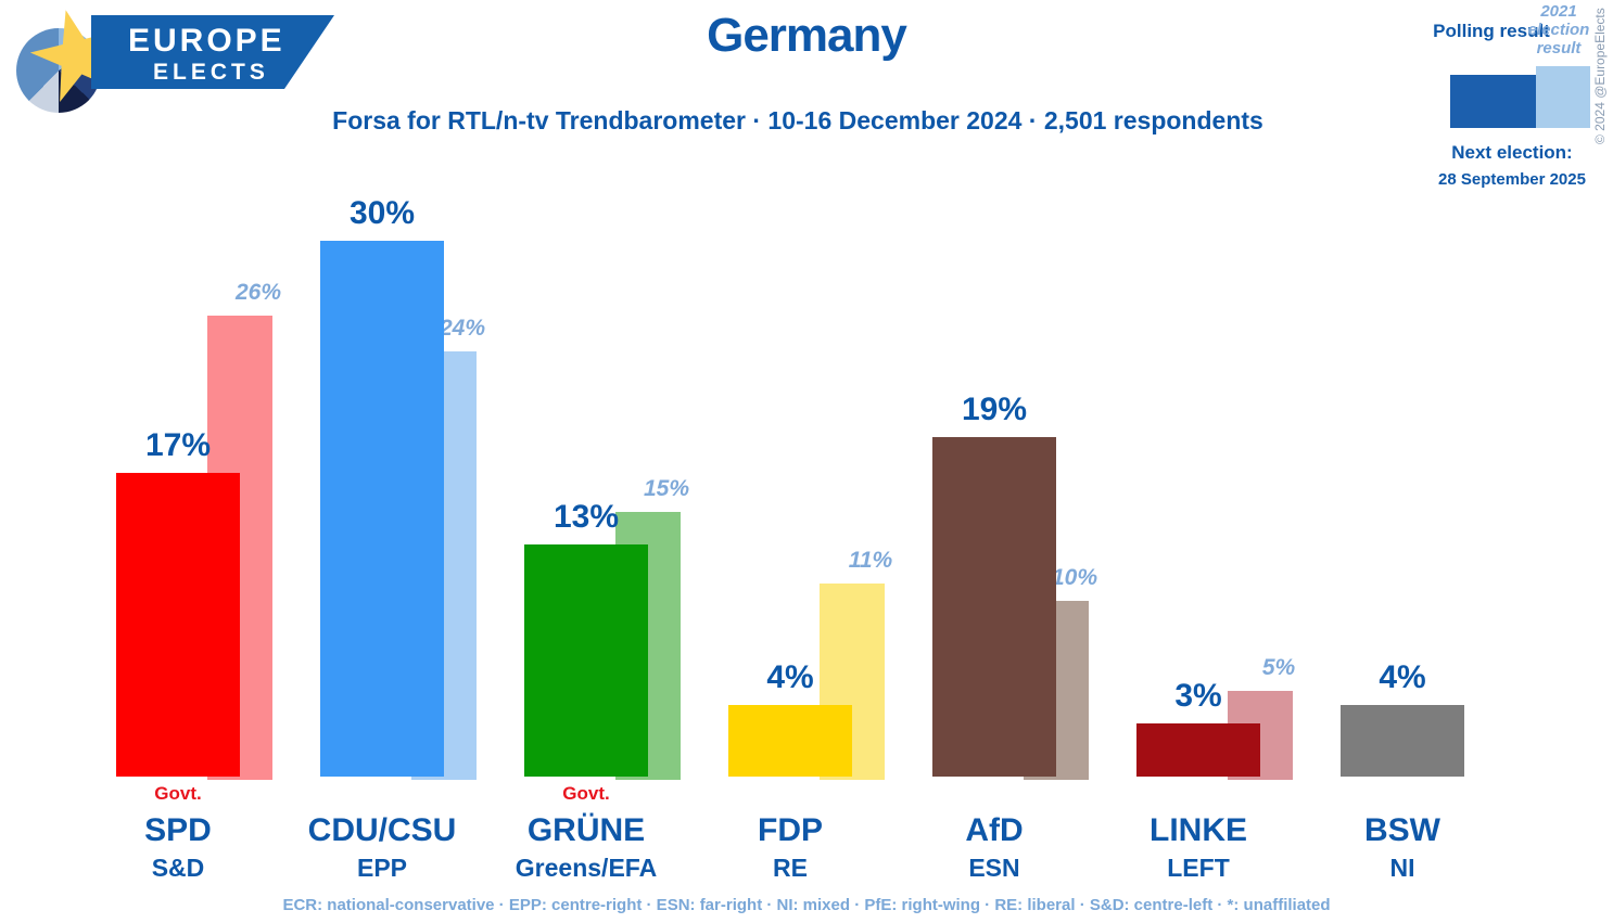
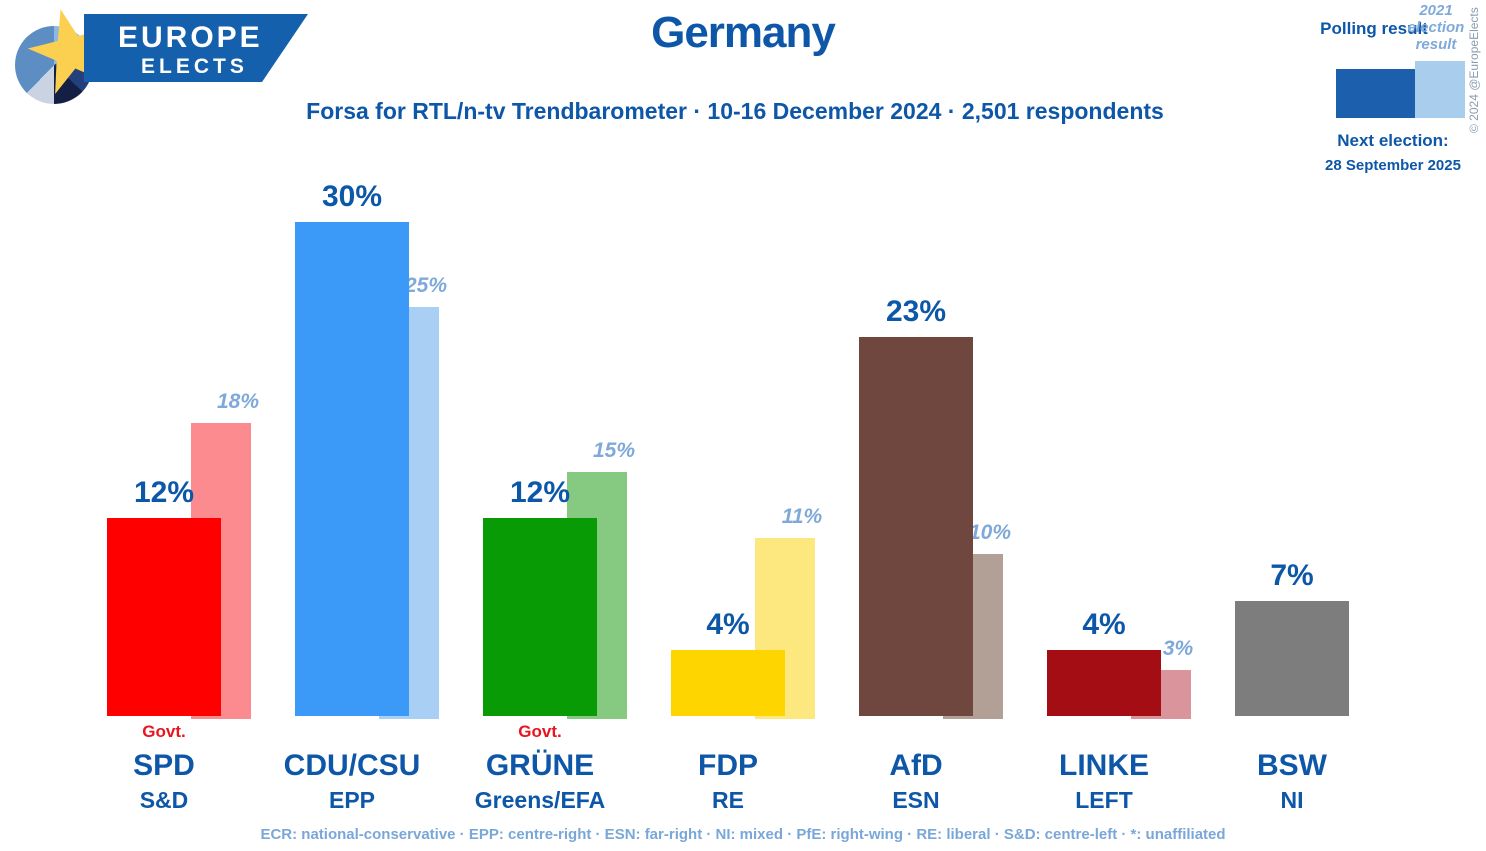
Polling result/SPD: 17% -> 12%
2021 election result/SPD: 26% -> 18%
2021 election result/CDU/CSU: 24% -> 25%
Polling result/GRÜNE: 13% -> 12%
Polling result/AfD: 19% -> 23%
Polling result/LINKE: 3% -> 4%
2021 election result/LINKE: 5% -> 3%
Polling result/BSW: 4% -> 7%
